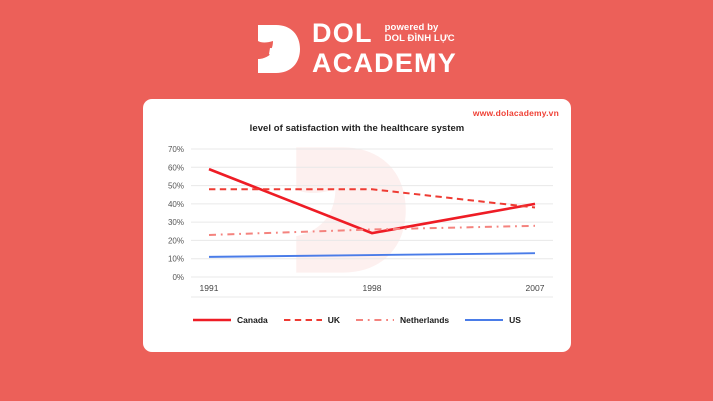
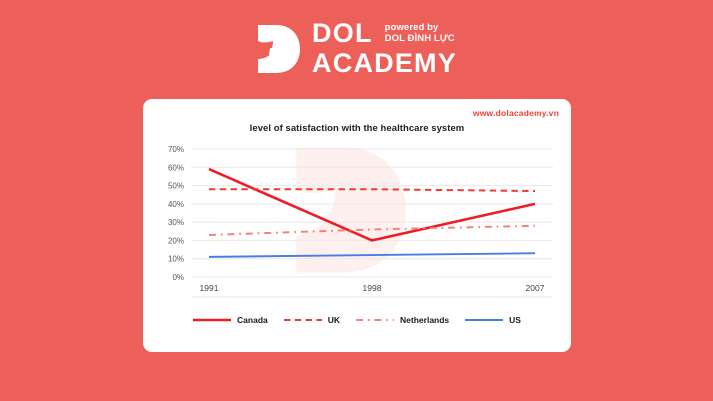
Canada/1998: 24% -> 20%
UK/2007: 38% -> 47%
